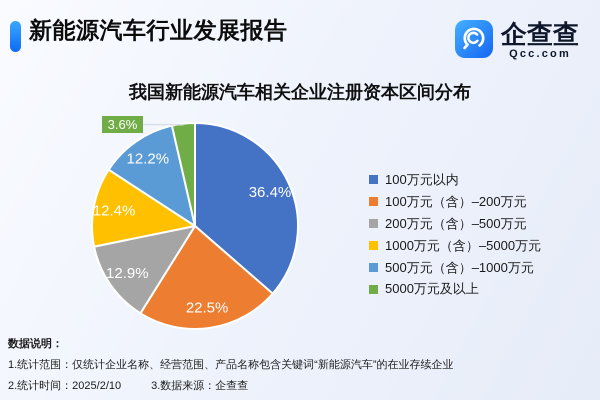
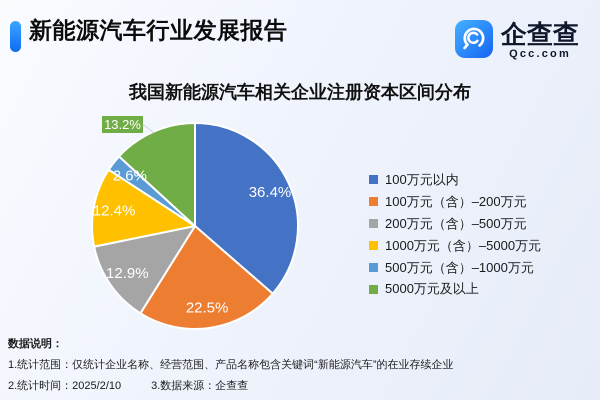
500万元（含）–1000万元: 12.2% -> 2.6%
5000万元及以上: 3.6% -> 13.2%
